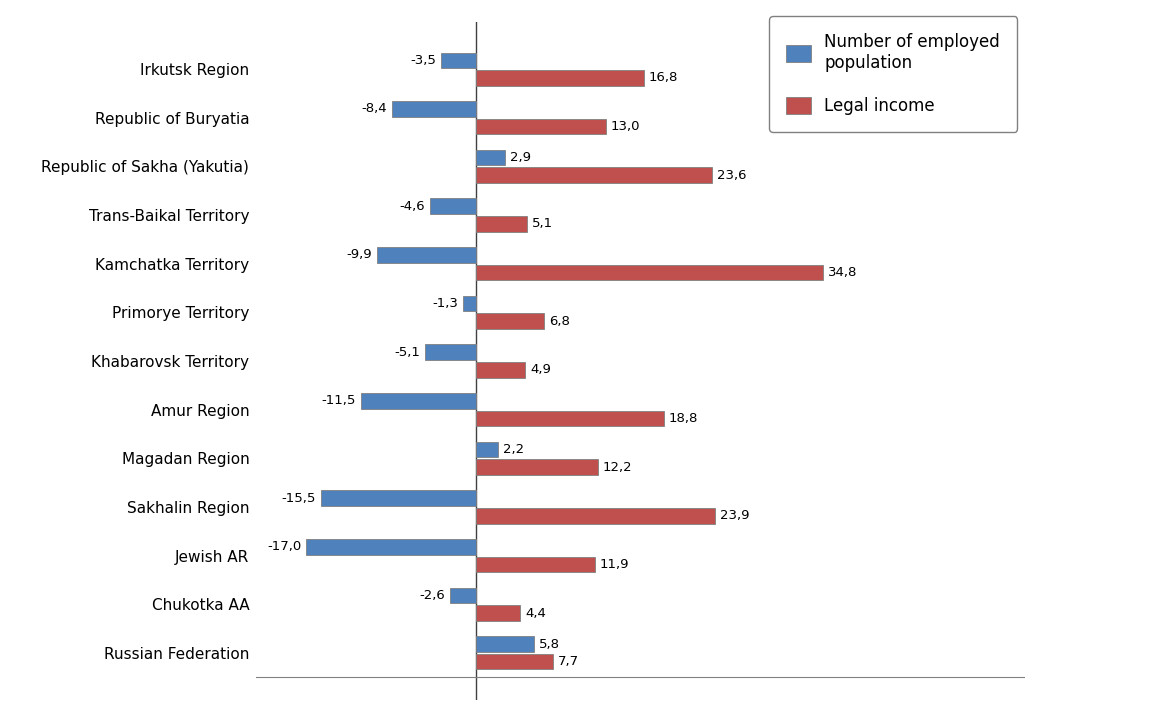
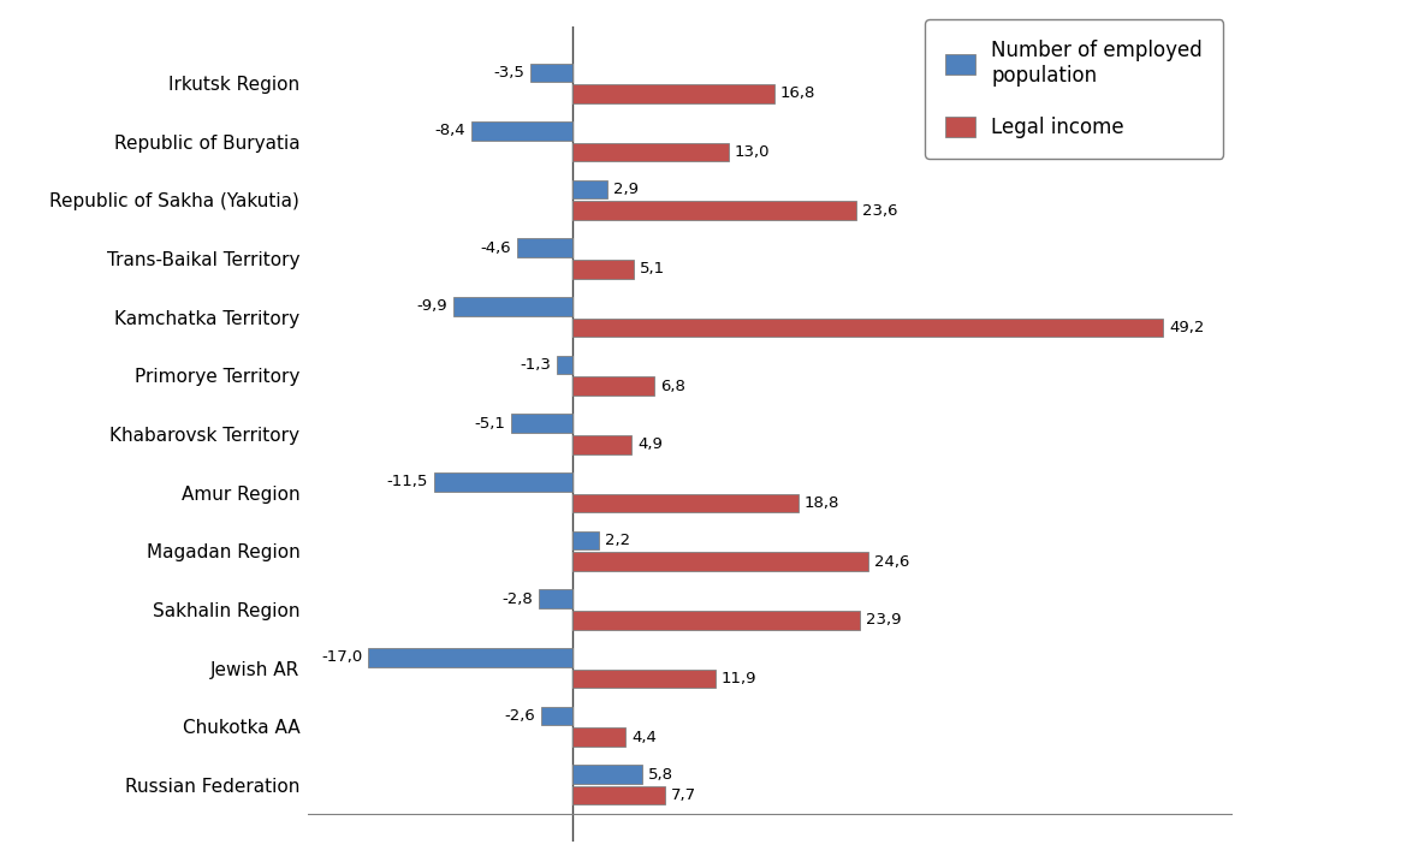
Legal income/Kamchatka Territory: 34,8 -> 49,2
Legal income/Magadan Region: 12,2 -> 24,6
Number of employed population/Sakhalin Region: -15,5 -> -2,8
